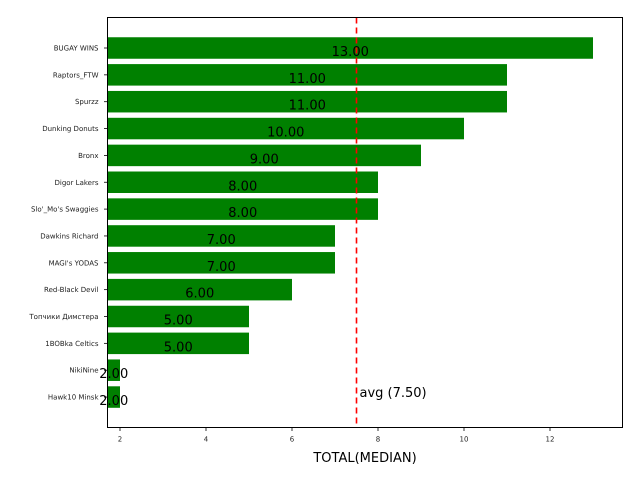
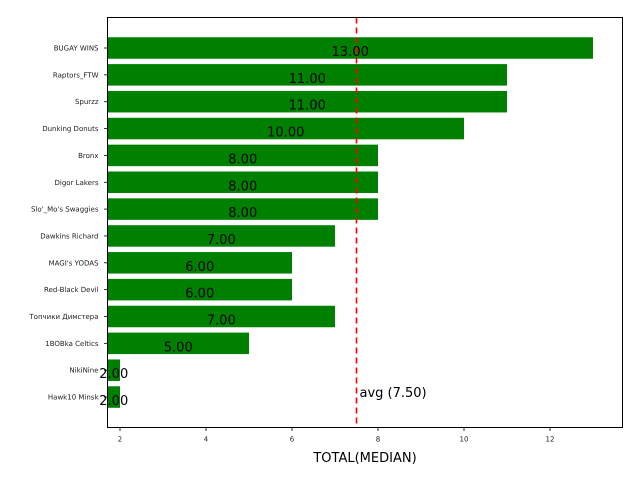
Bronx: 9.00 -> 8.00
MAGI's YODAS: 7.00 -> 6.00
Топчики Димстера: 5.00 -> 7.00
